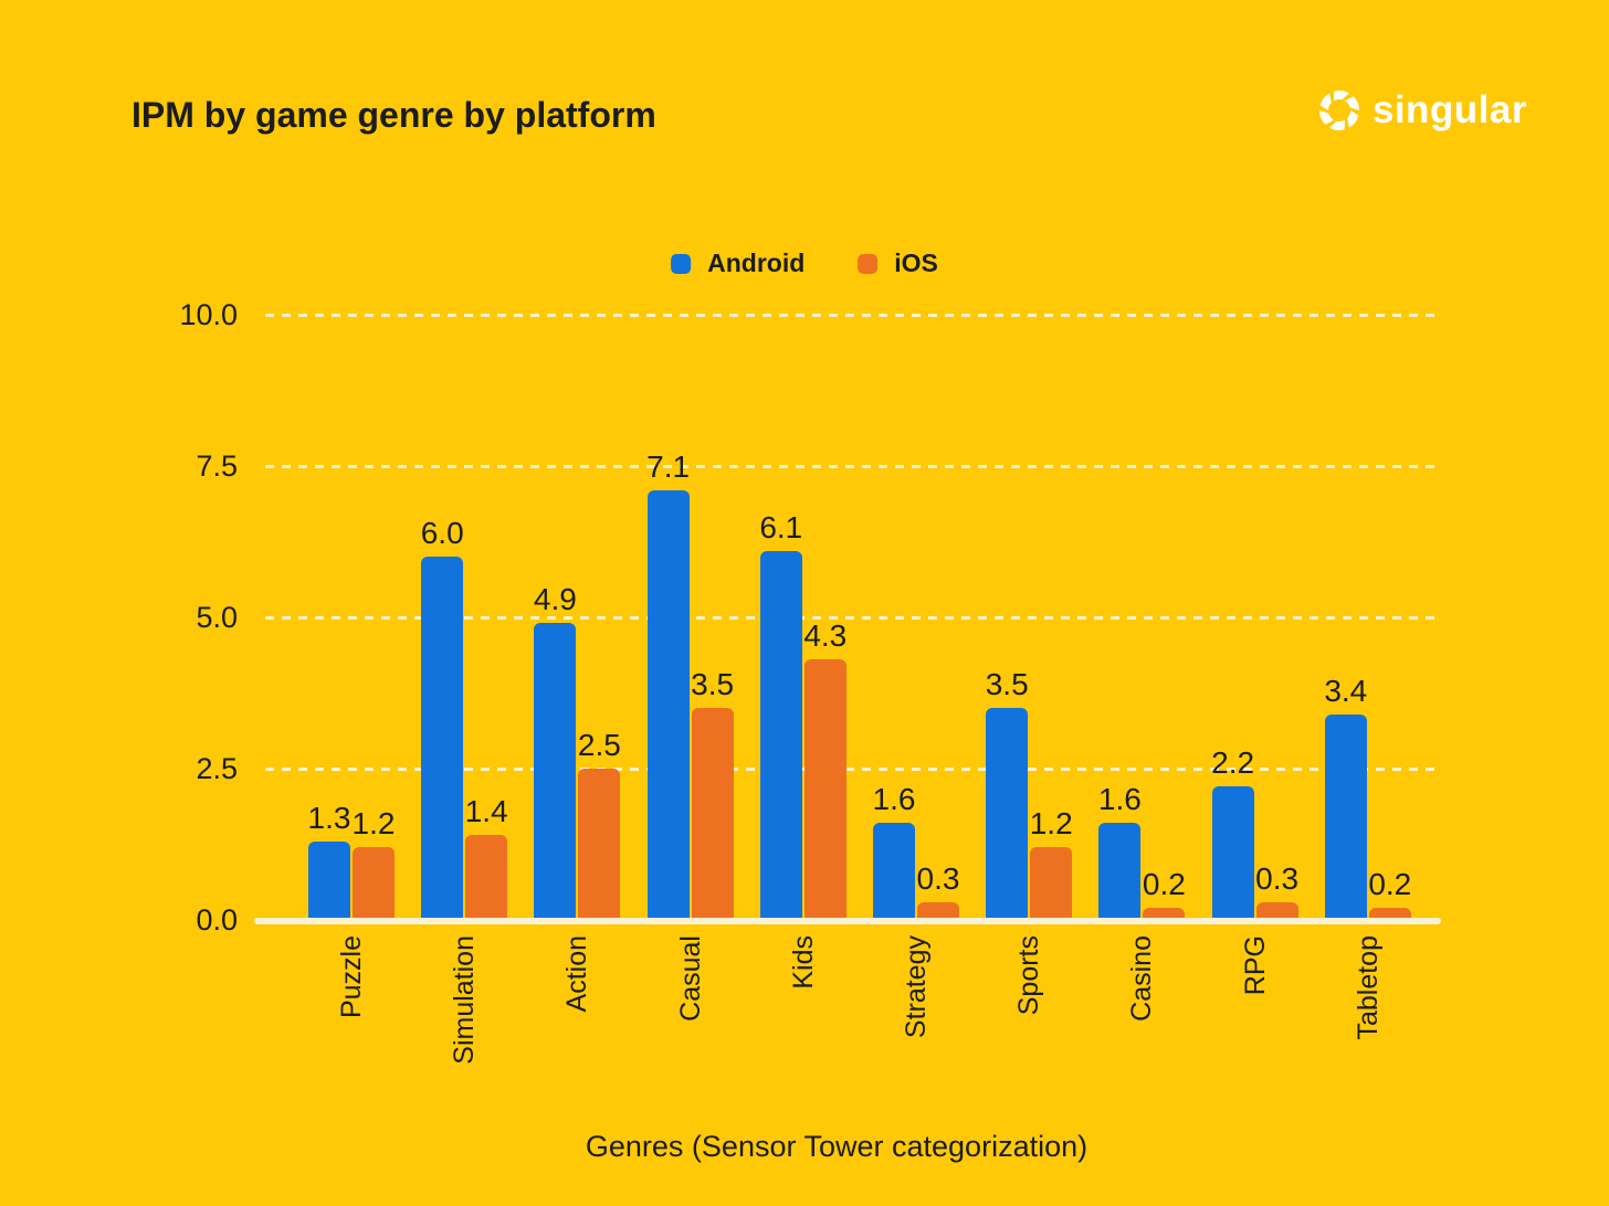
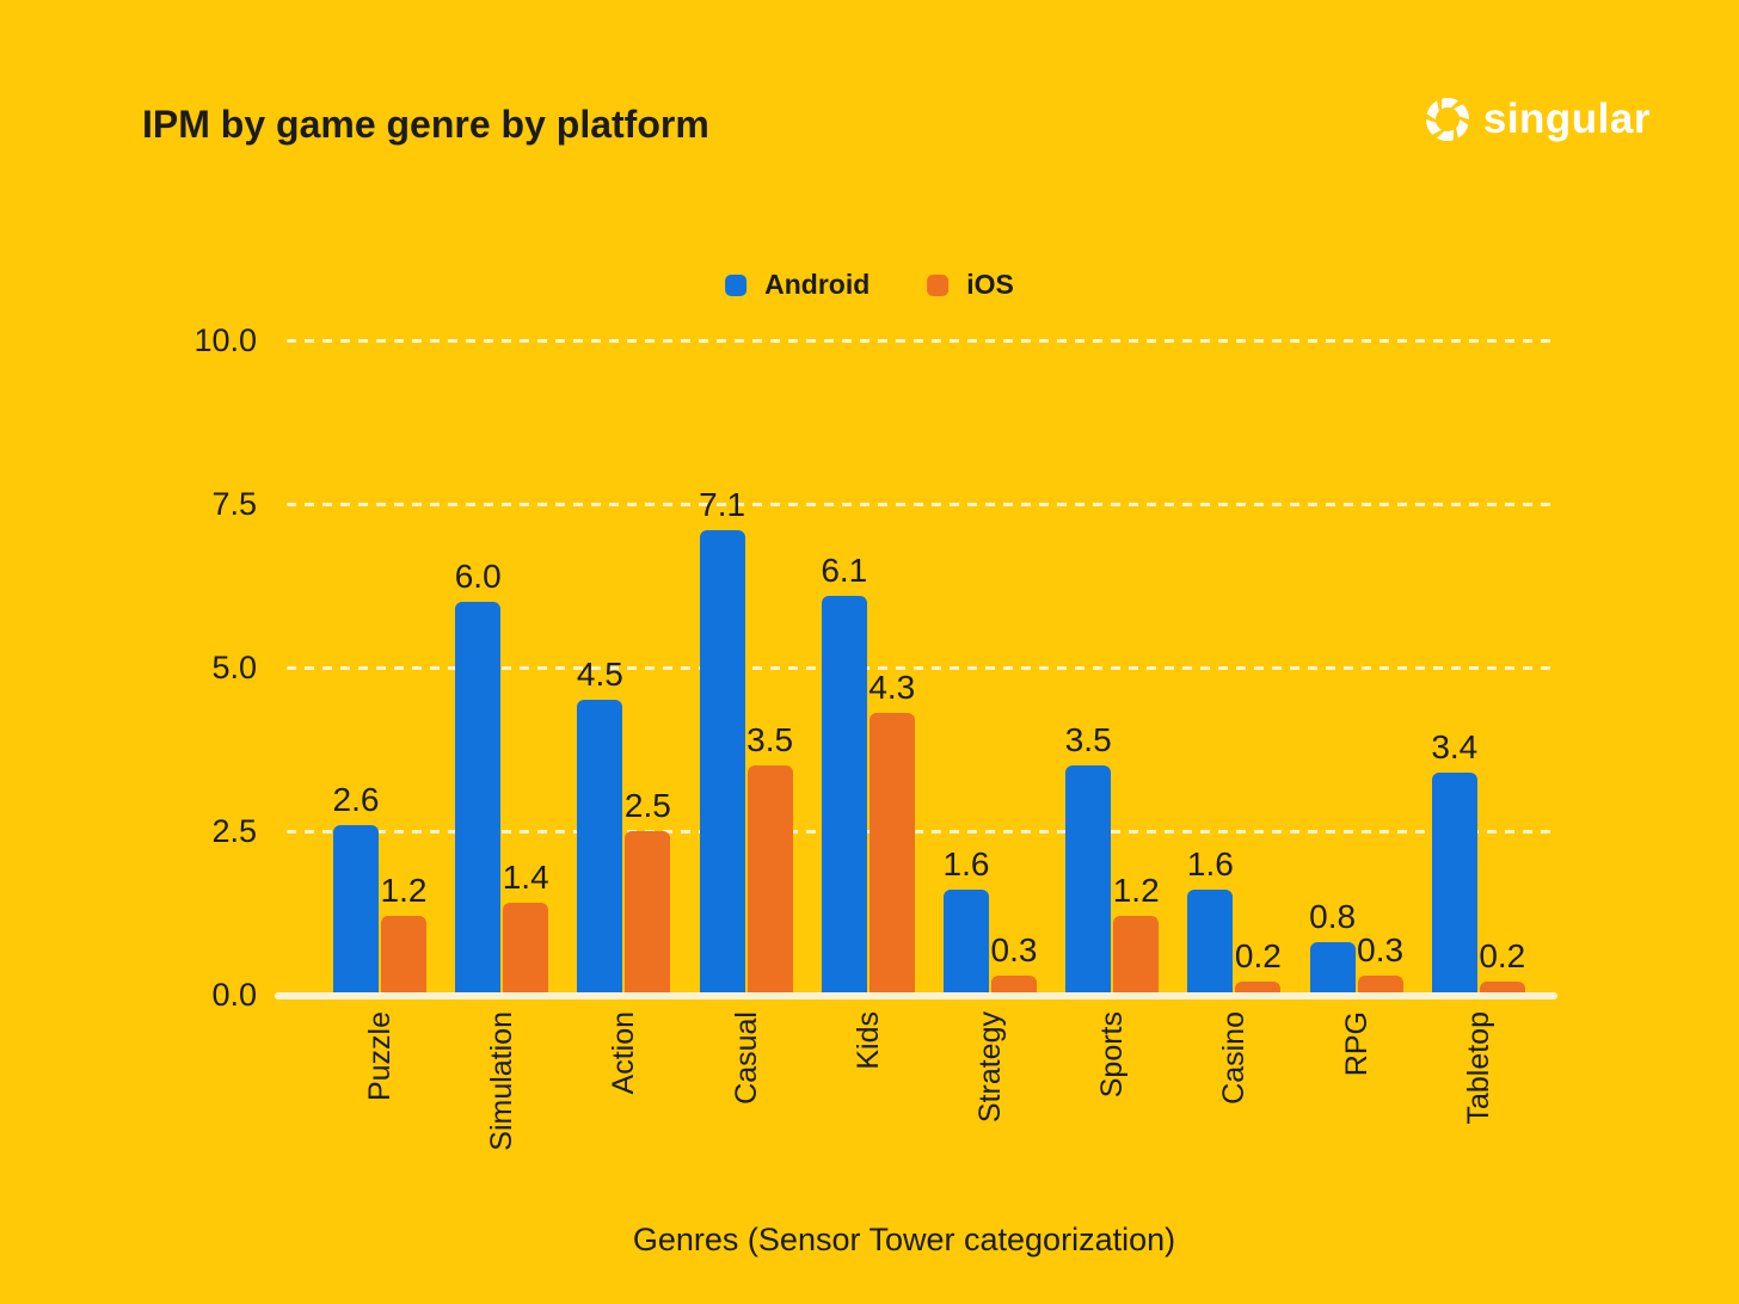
Android/Puzzle: 1.3 -> 2.6
Android/Action: 4.9 -> 4.5
Android/RPG: 2.2 -> 0.8
